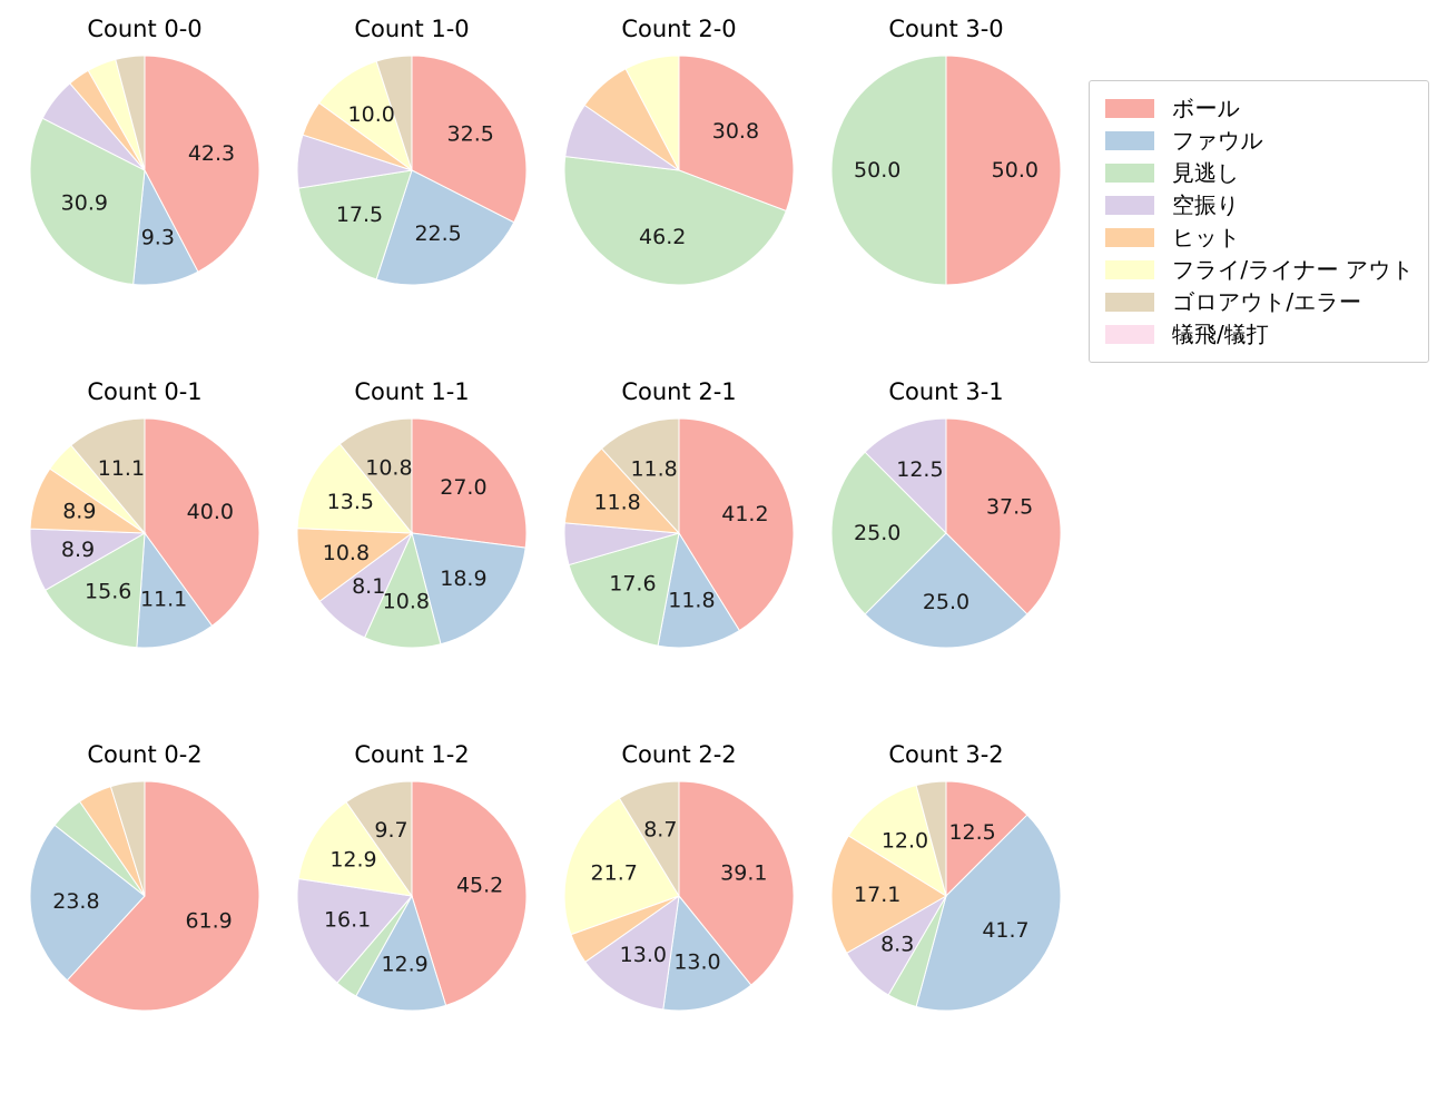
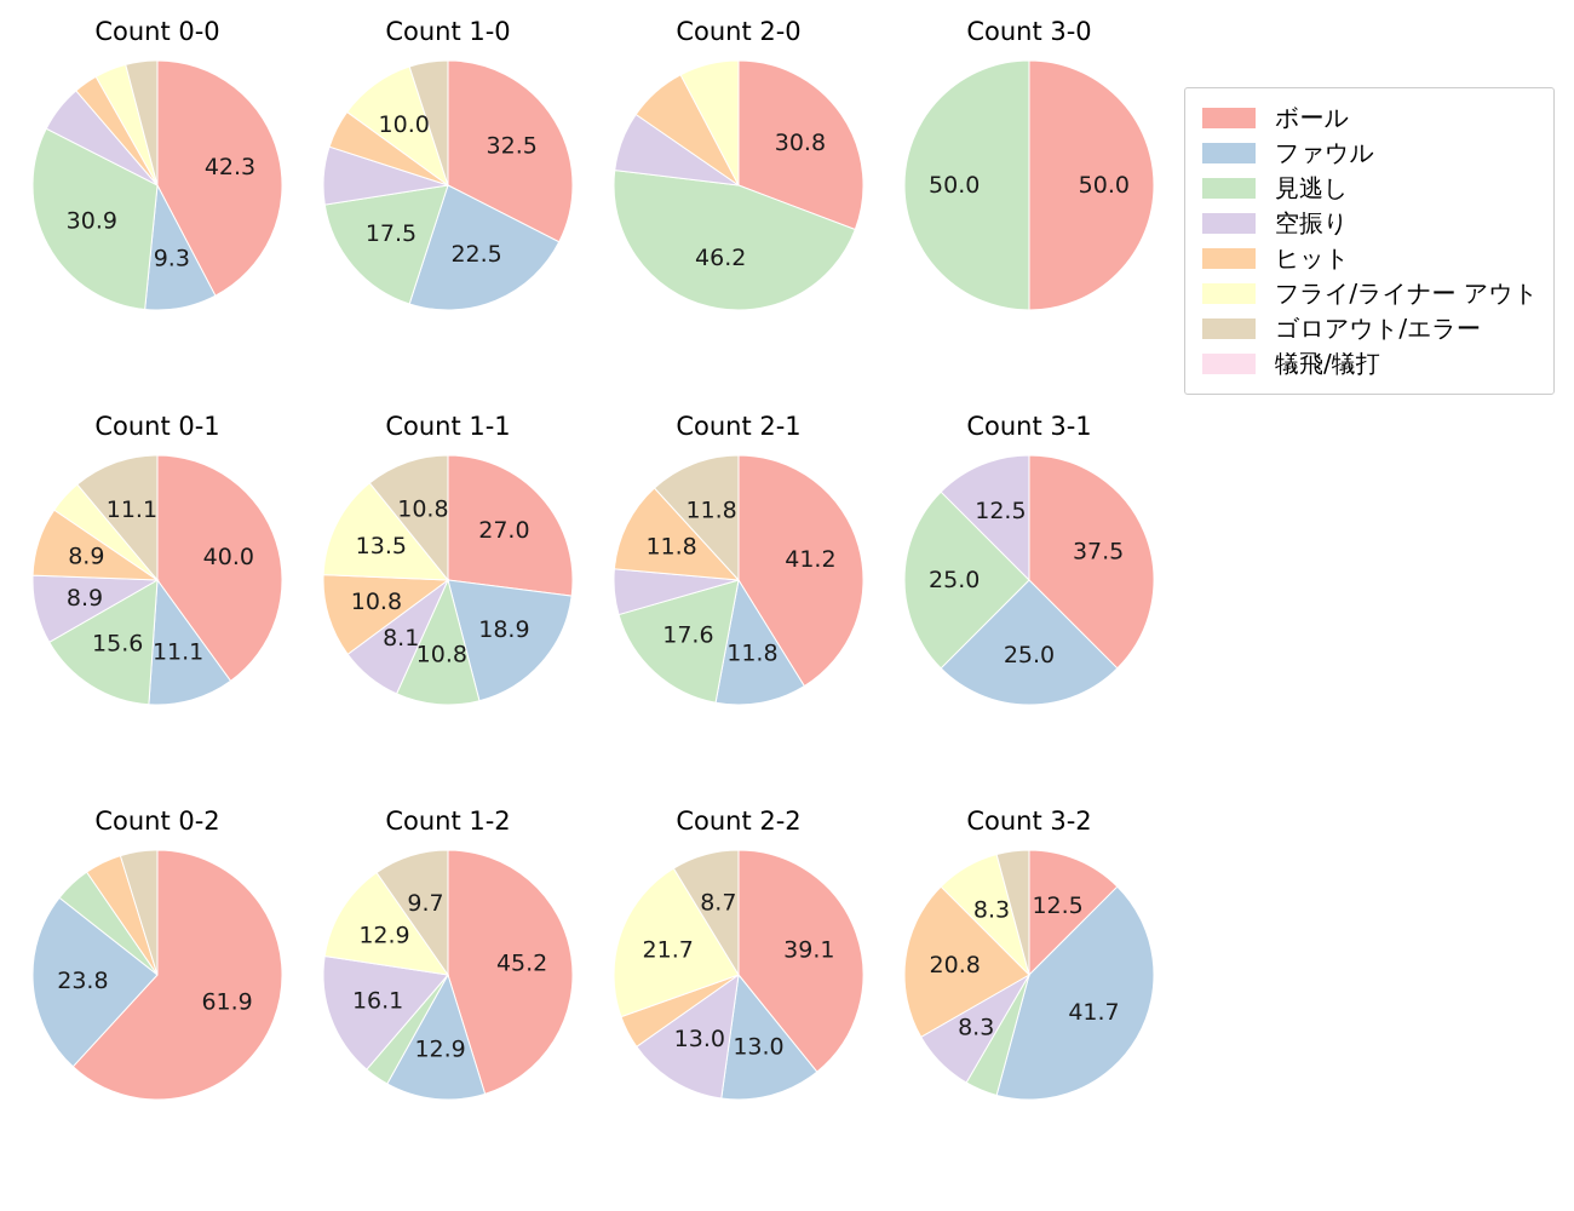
Count 3-2/ヒット: 17.1 -> 20.8
Count 3-2/フライ/ライナー アウト: 12.0 -> 8.3
